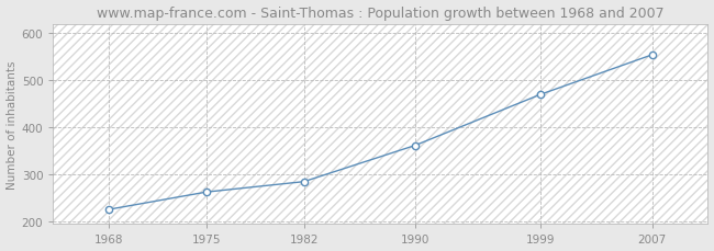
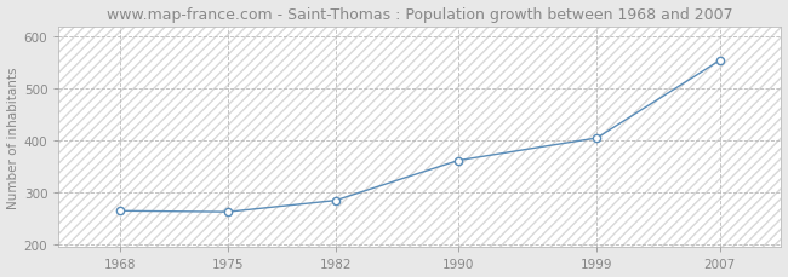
1968: 226 -> 265
1999: 470 -> 405
